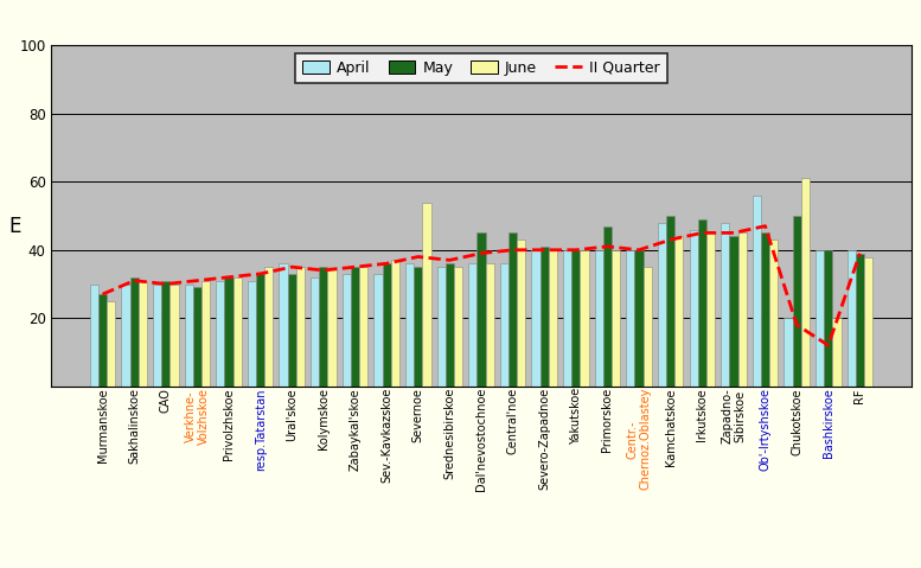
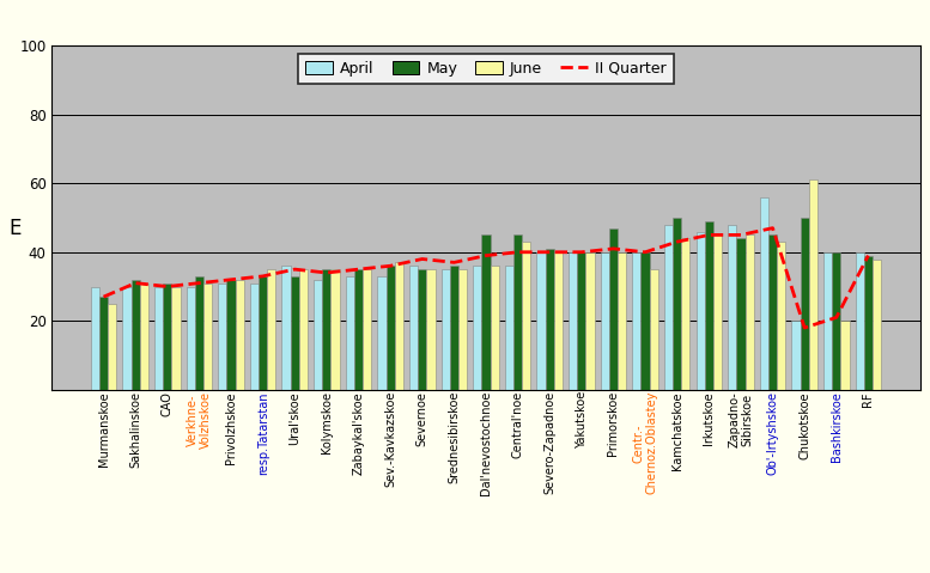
May/Verkhne- Volzhskoe: 29 -> 33
June/Severnoe: 54 -> 35
II Quarter/Bashkirskoe: 12 -> 21
